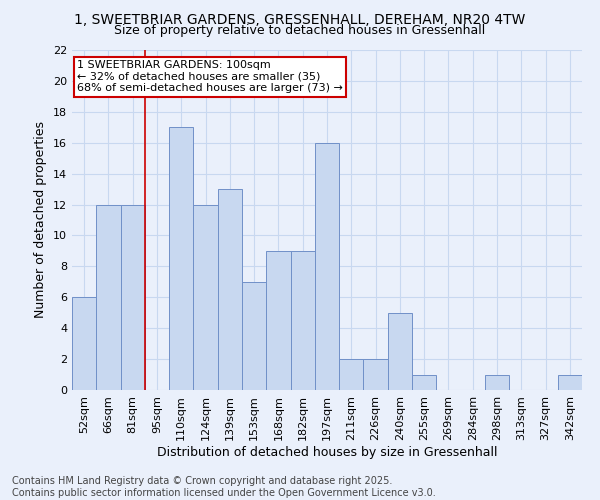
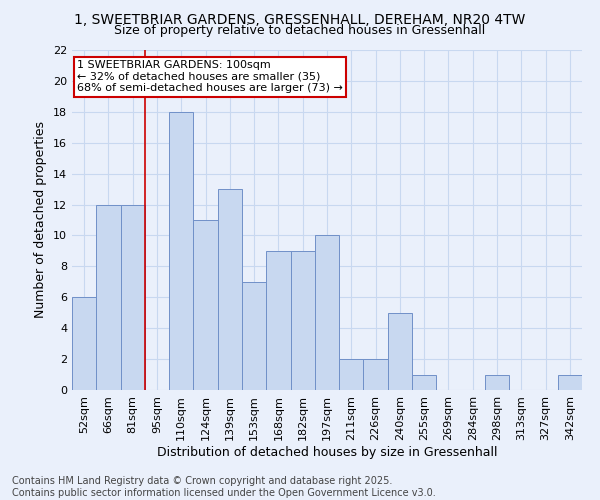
110sqm: 17 -> 18
124sqm: 12 -> 11
197sqm: 16 -> 10
